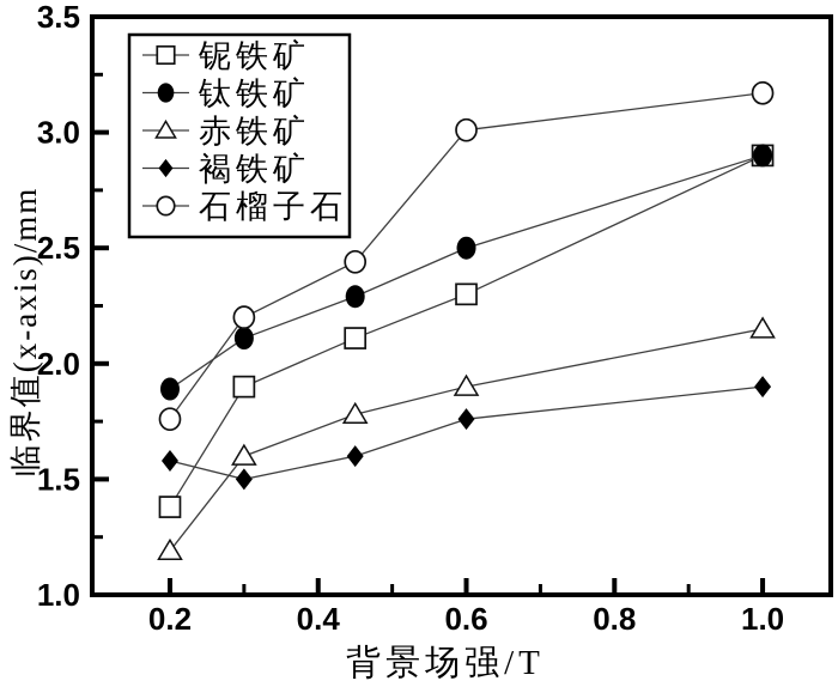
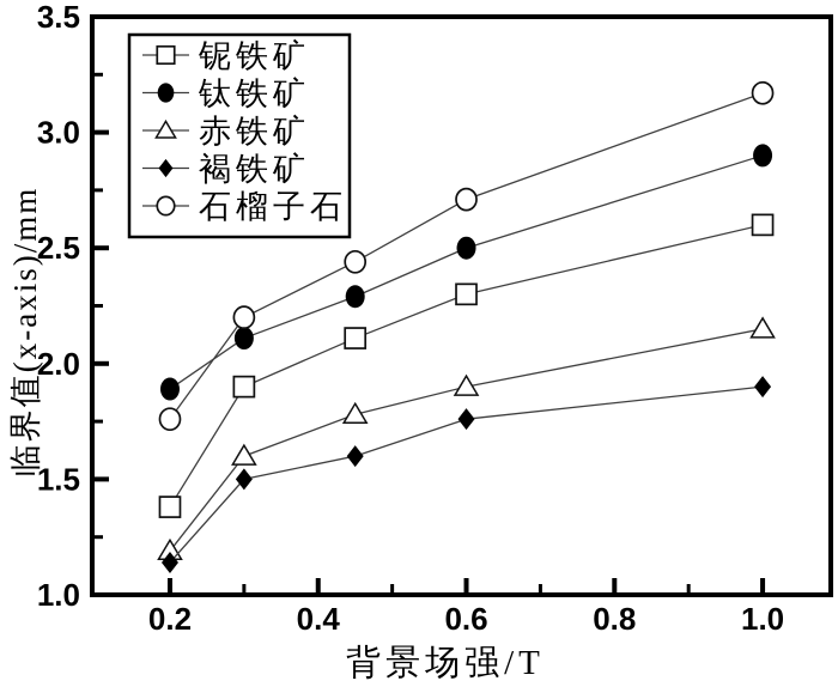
褐铁矿/0.2: 1.58 -> 1.14
石榴子石/0.6: 3.01 -> 2.71
铌铁矿/1.0: 2.90 -> 2.60
